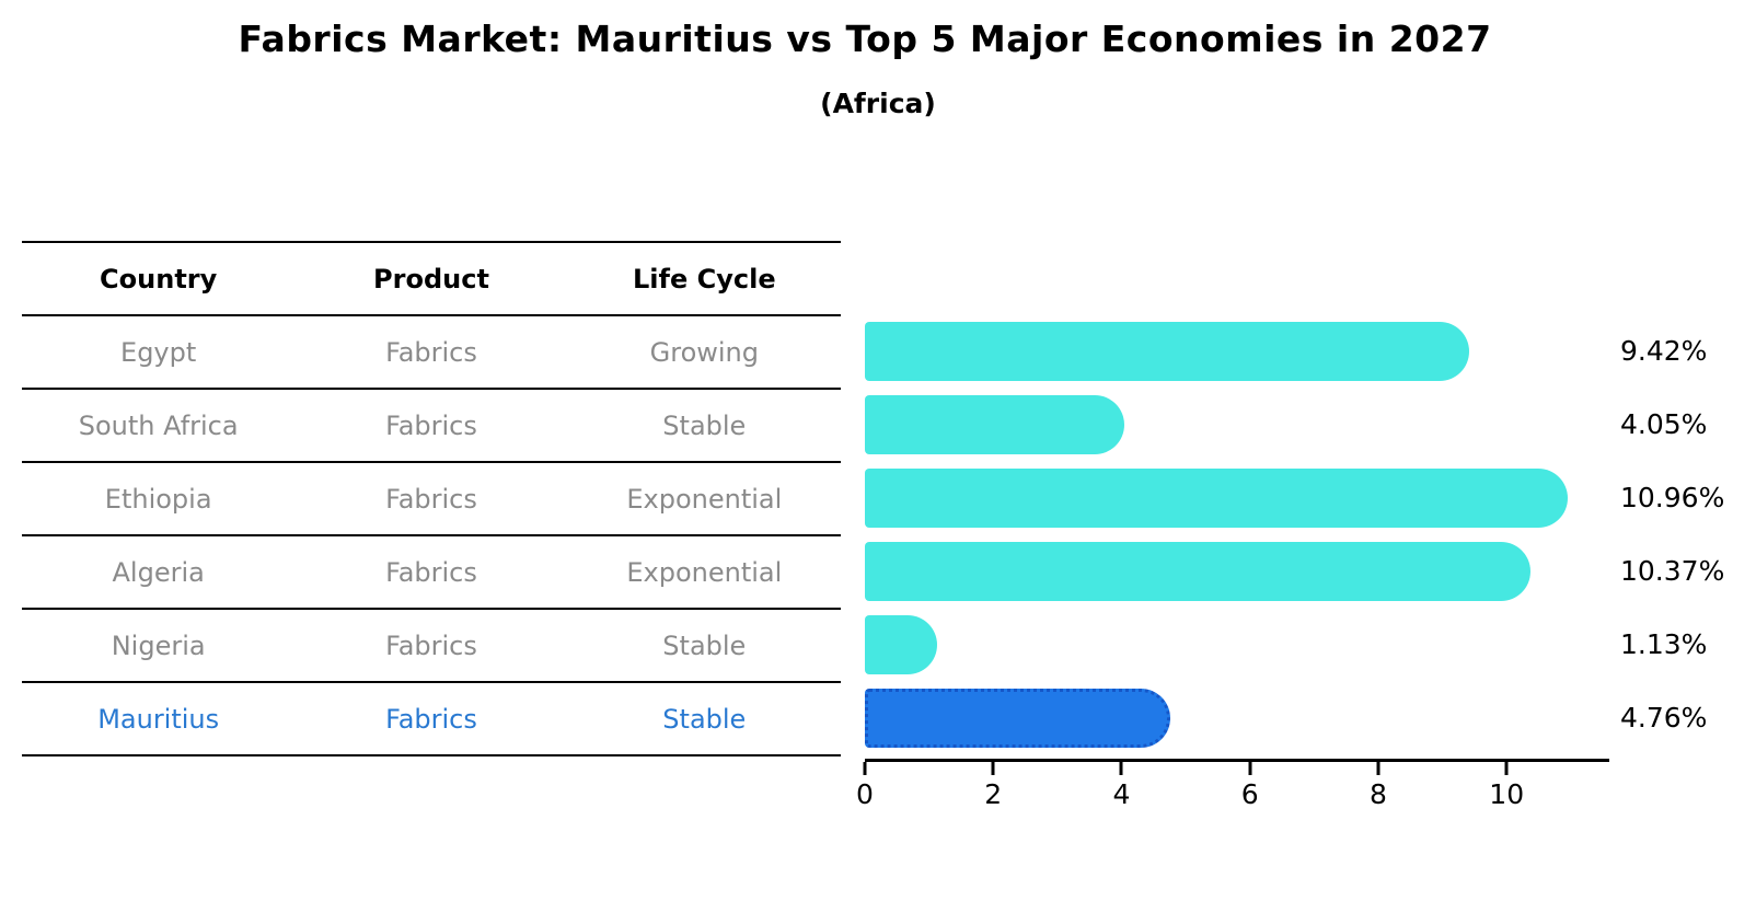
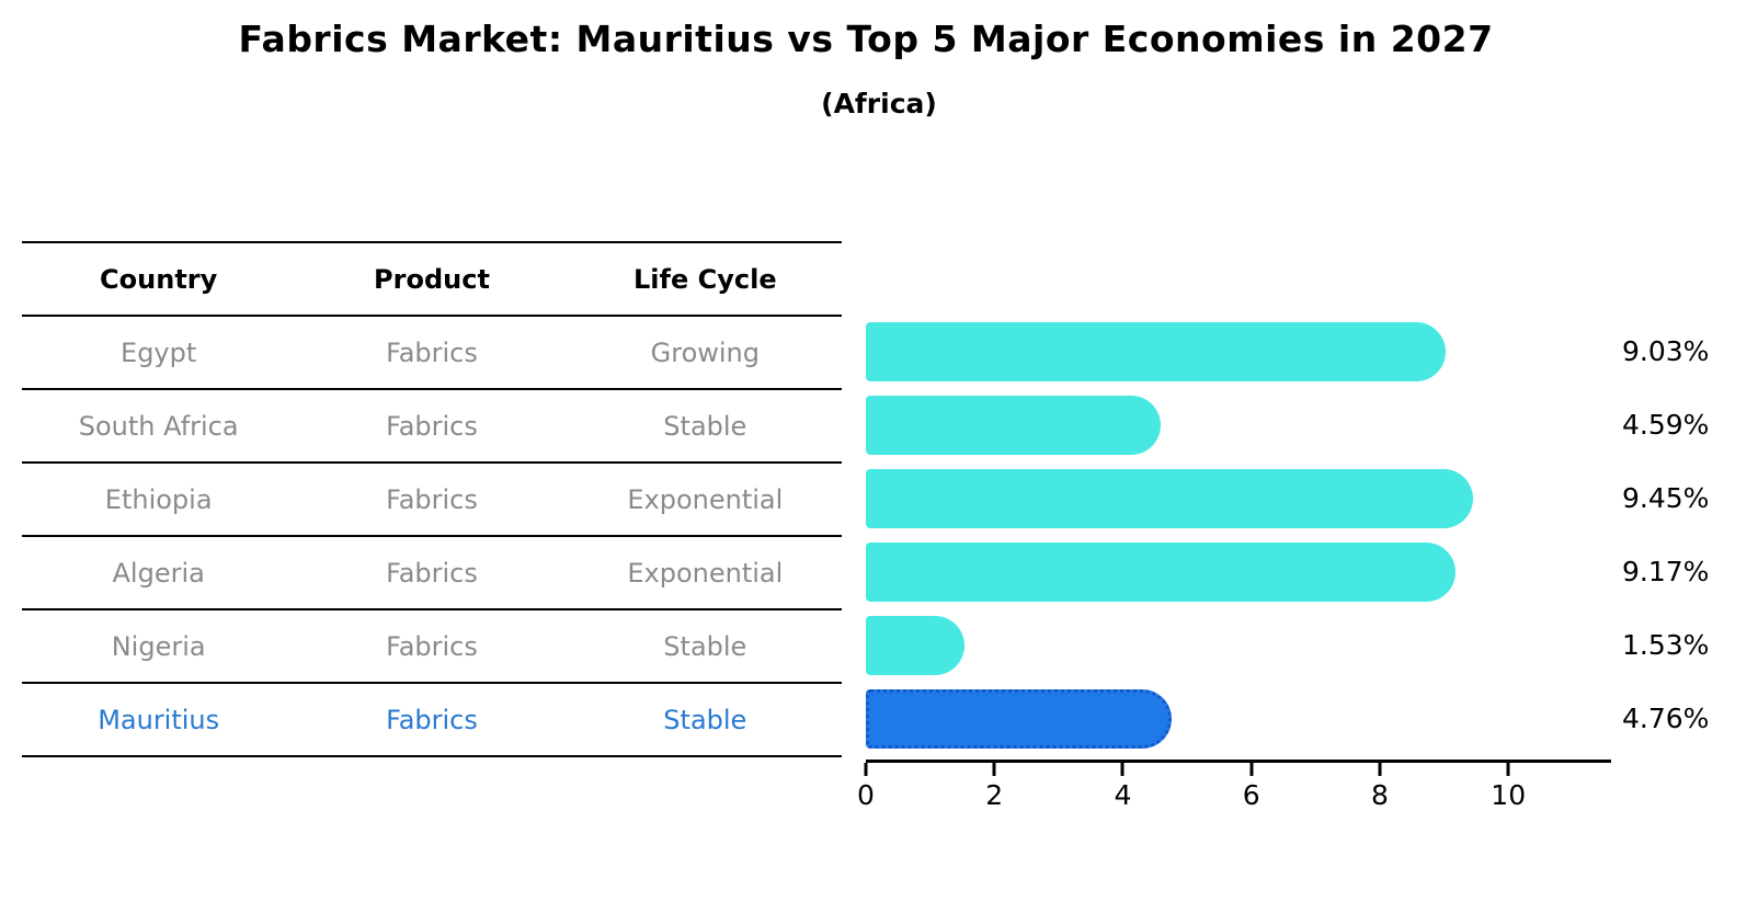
Egypt: 9.42% -> 9.03%
South Africa: 4.05% -> 4.59%
Ethiopia: 10.96% -> 9.45%
Algeria: 10.37% -> 9.17%
Nigeria: 1.13% -> 1.53%
